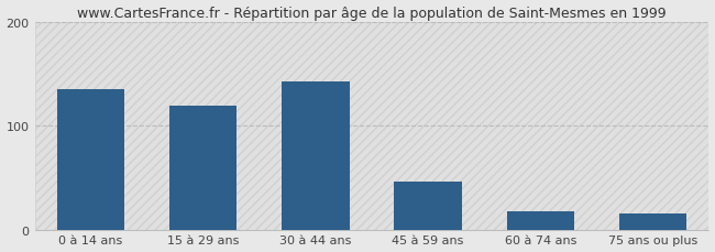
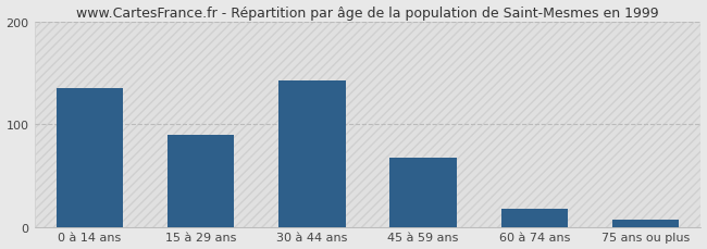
15 à 29 ans: 120 -> 90
45 à 59 ans: 46 -> 67
75 ans ou plus: 16 -> 7
